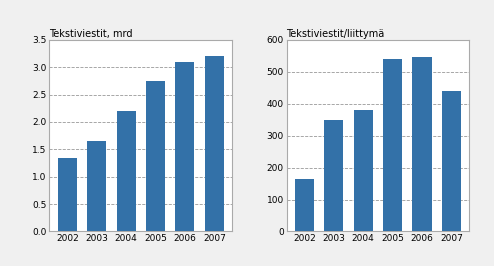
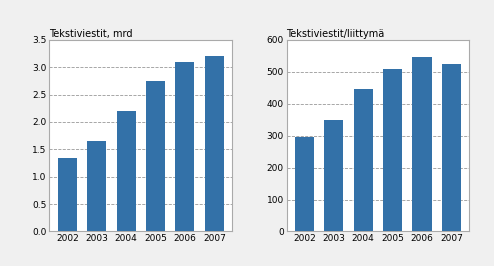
Tekstiviestit/liittymä/2002: 165 -> 295
Tekstiviestit/liittymä/2004: 380 -> 445
Tekstiviestit/liittymä/2005: 540 -> 510
Tekstiviestit/liittymä/2007: 440 -> 525
